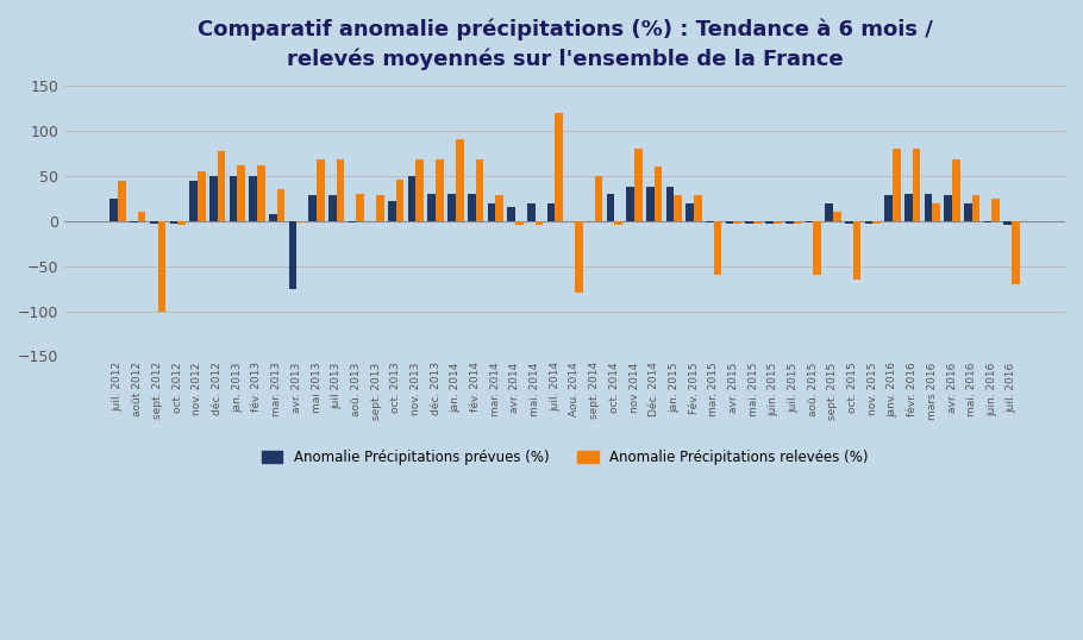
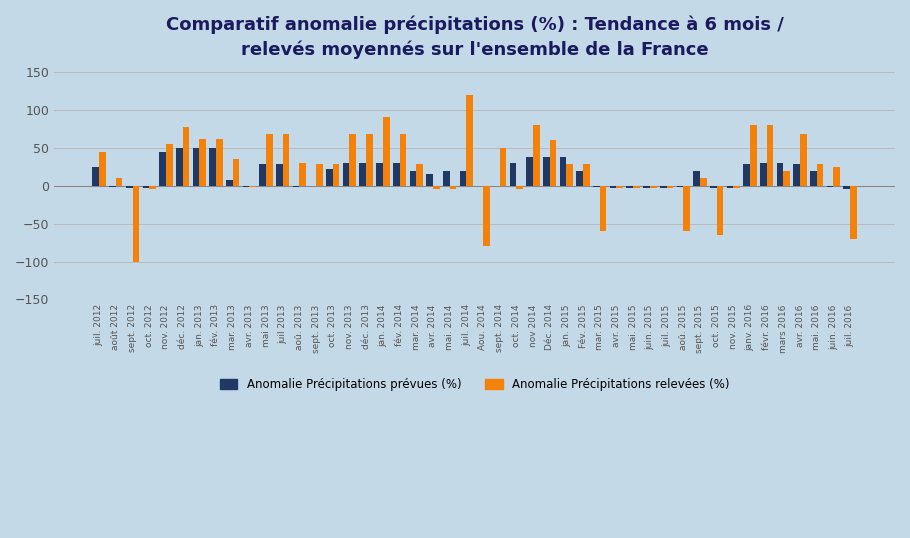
Anomalie Précipitations prévues (%)/avr. 2013: -76 -> -2
Anomalie Précipitations relevées (%)/oct. 2013: 46 -> 28
Anomalie Précipitations prévues (%)/nov. 2013: 50 -> 30
